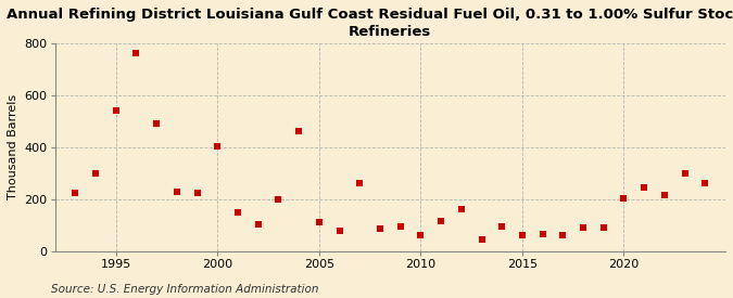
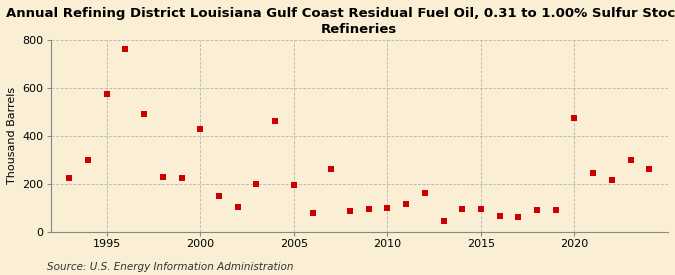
1995: 540 -> 575
2000: 405 -> 430
2005: 110 -> 195
2010: 60 -> 100
2015: 60 -> 95
2020: 205 -> 475
